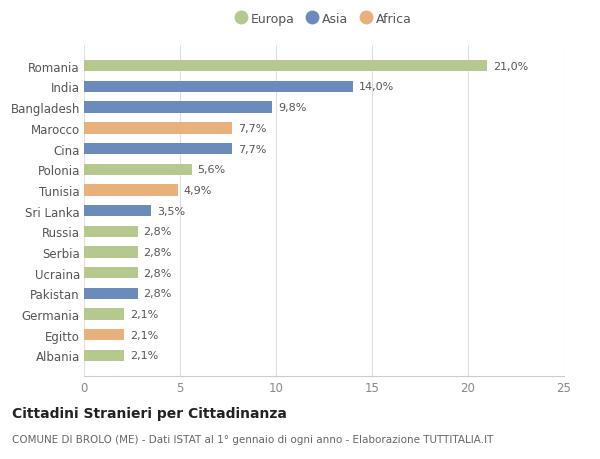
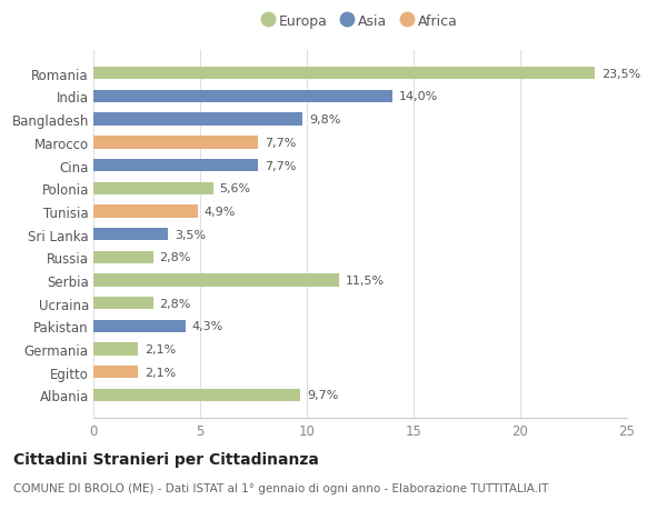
Romania: 21,0% -> 23,5%
Serbia: 2,8% -> 11,5%
Pakistan: 2,8% -> 4,3%
Albania: 2,1% -> 9,7%
